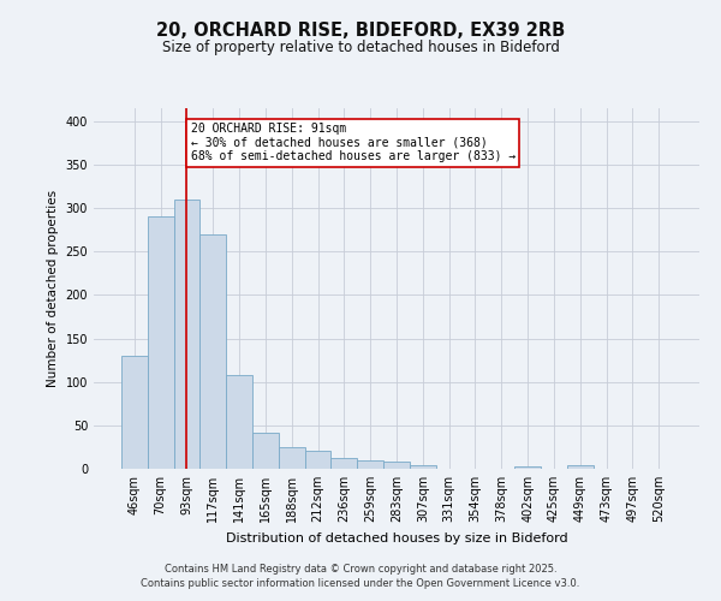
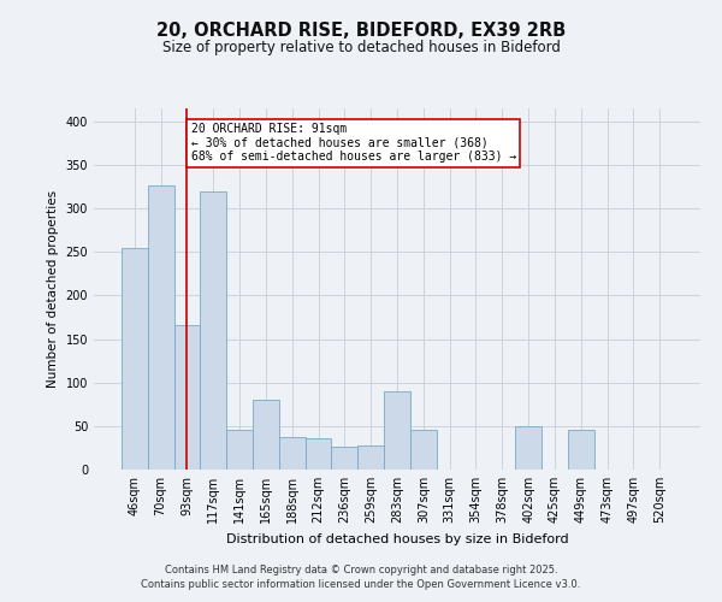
46sqm: 130 -> 254
70sqm: 290 -> 326
93sqm: 310 -> 166
117sqm: 270 -> 320
141sqm: 108 -> 46
165sqm: 42 -> 80
188sqm: 25 -> 38
212sqm: 21 -> 36
236sqm: 12 -> 26
259sqm: 10 -> 28
283sqm: 8 -> 90
307sqm: 4 -> 46
402sqm: 3 -> 50
449sqm: 4 -> 46
